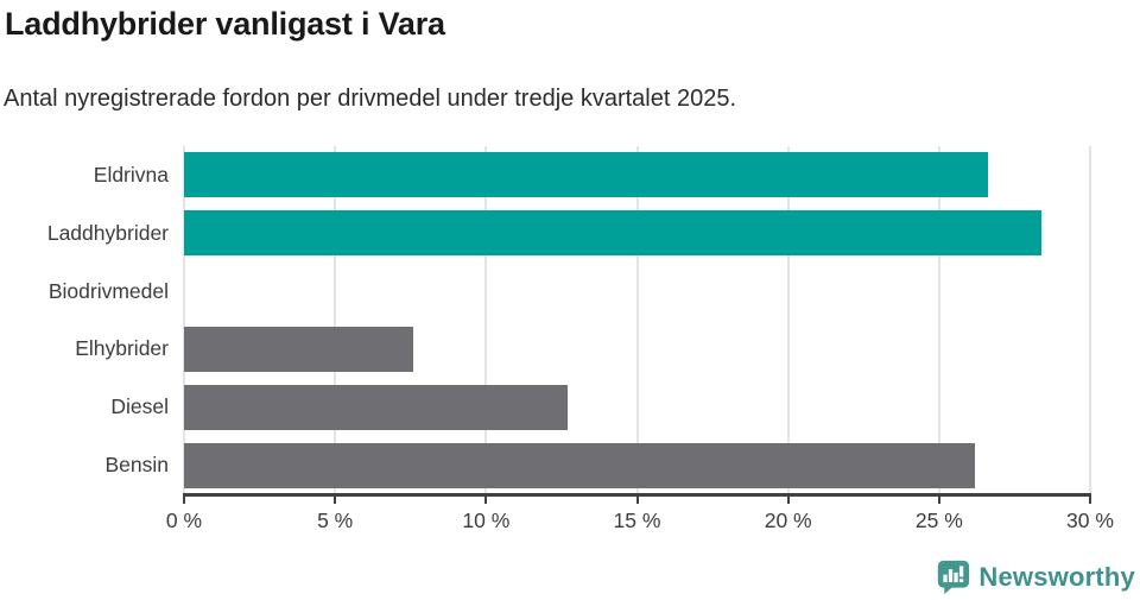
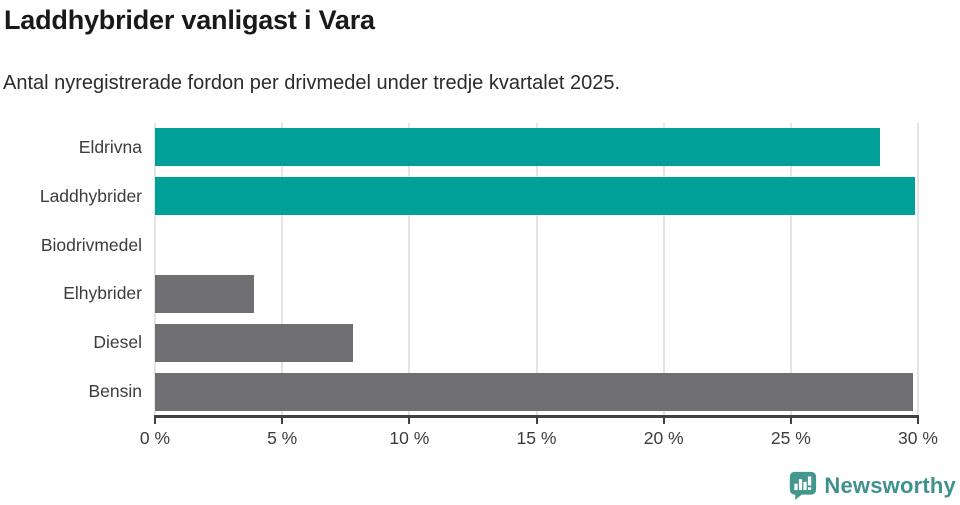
Eldrivna: 26.6% -> 28.5%
Laddhybrider: 28.4% -> 29.9%
Elhybrider: 7.6% -> 3.9%
Diesel: 12.7% -> 7.8%
Bensin: 26.2% -> 29.8%
